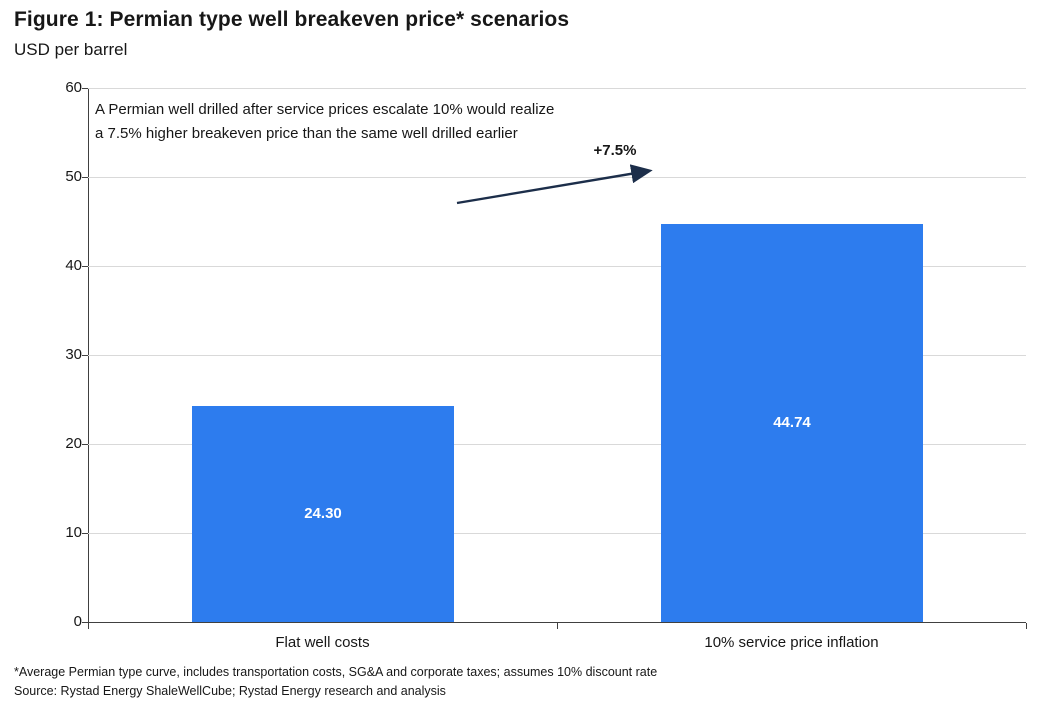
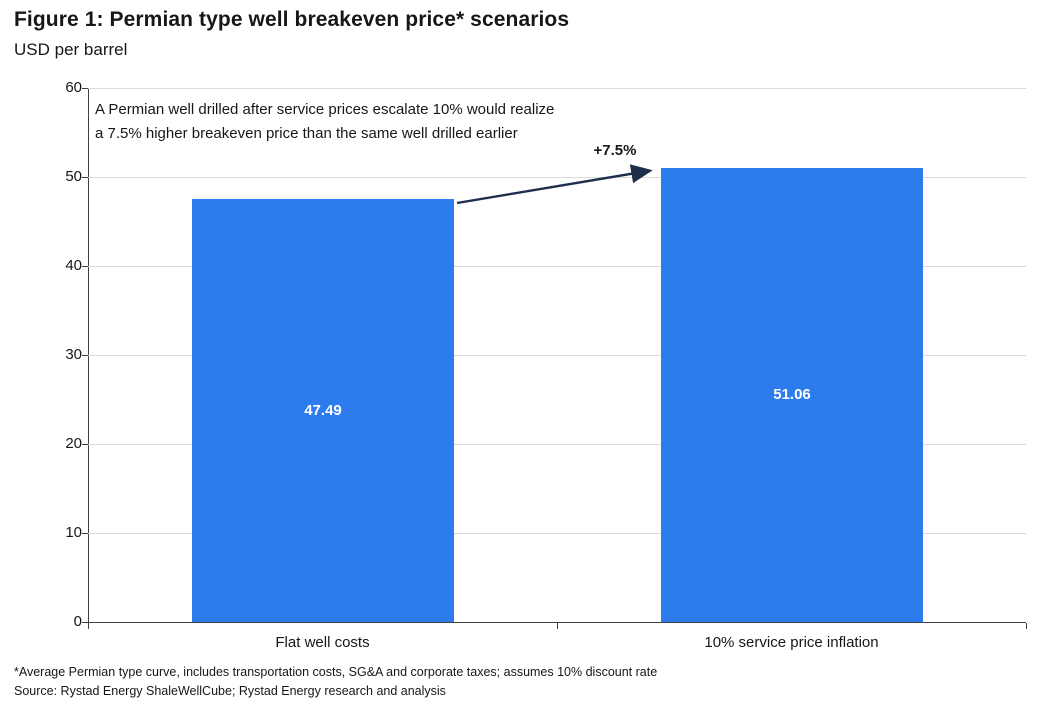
Flat well costs: 24.30 -> 47.49
10% service price inflation: 44.74 -> 51.06
